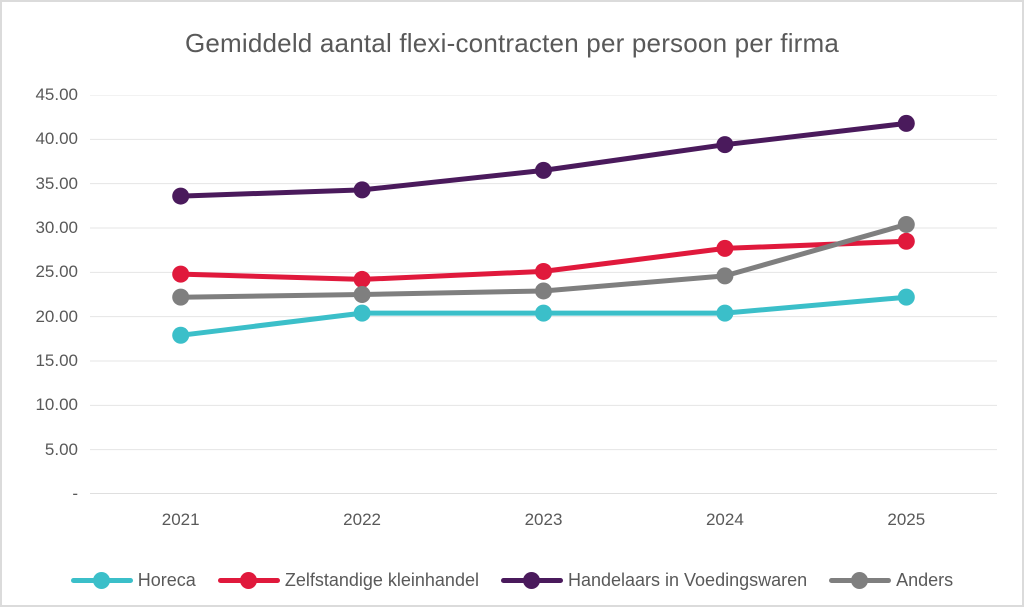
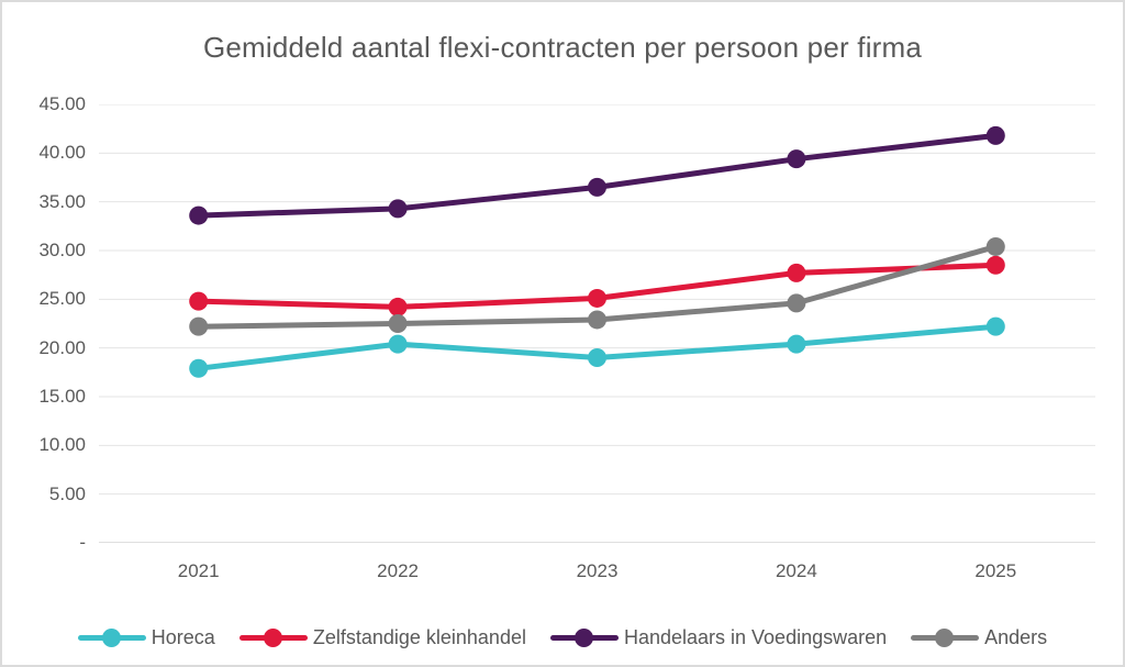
Horeca/2023: 20 -> 19
